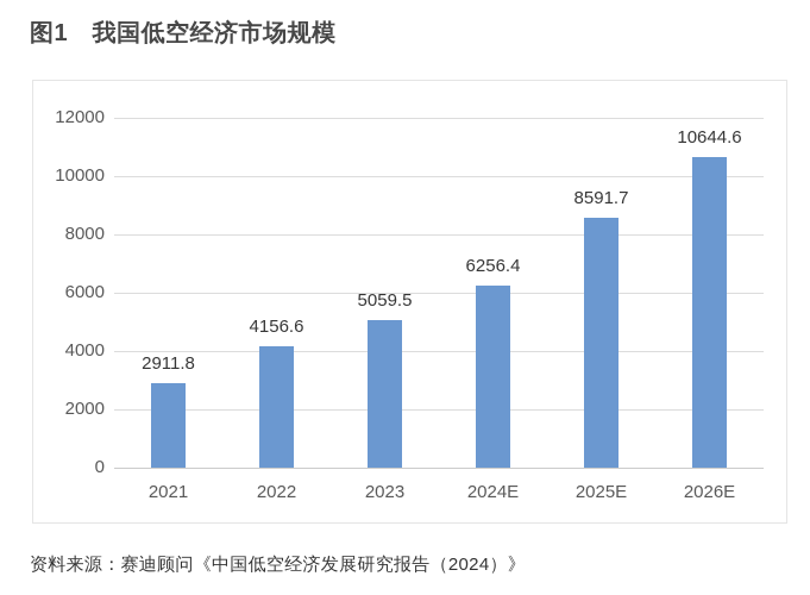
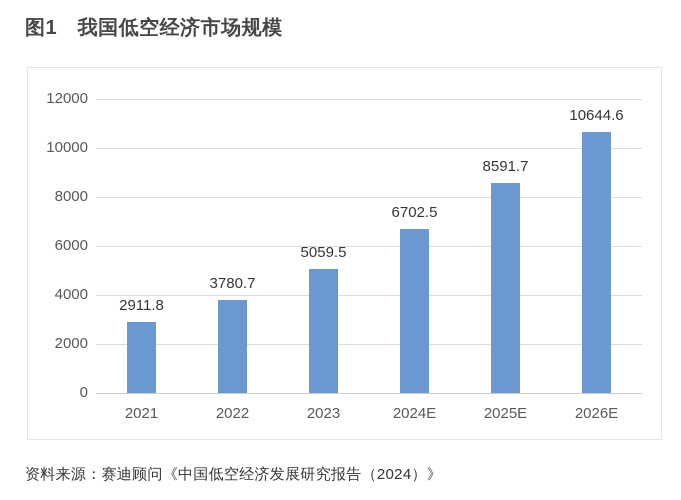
2022: 4156.6 -> 3780.7
2024E: 6256.4 -> 6702.5
